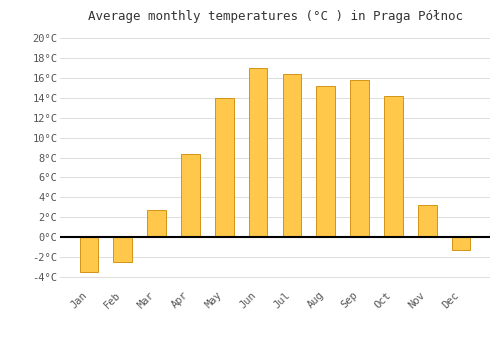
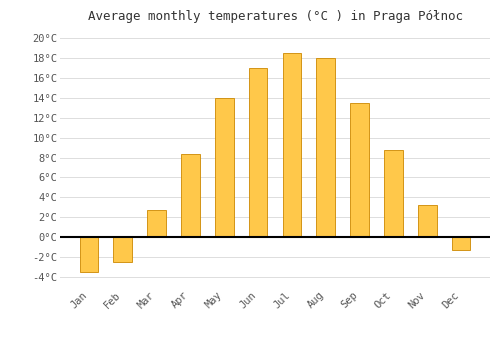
Jul: 16.4°C -> 18.5°C
Aug: 15.2°C -> 18.0°C
Sep: 15.8°C -> 13.5°C
Oct: 14.2°C -> 8.8°C
